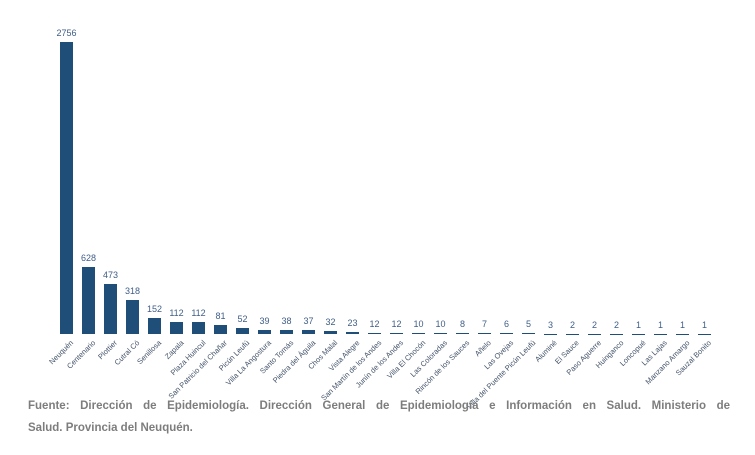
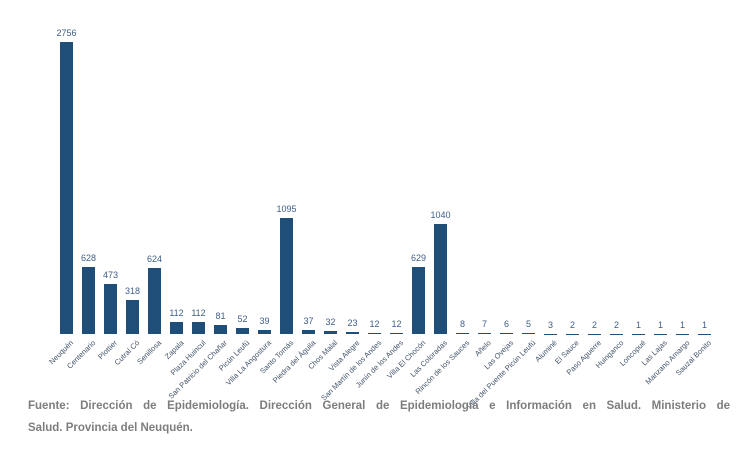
Senillosa: 152 -> 624
Santo Tomás: 38 -> 1095
Villa El Chocón: 10 -> 629
Las Coloradas: 10 -> 1040
